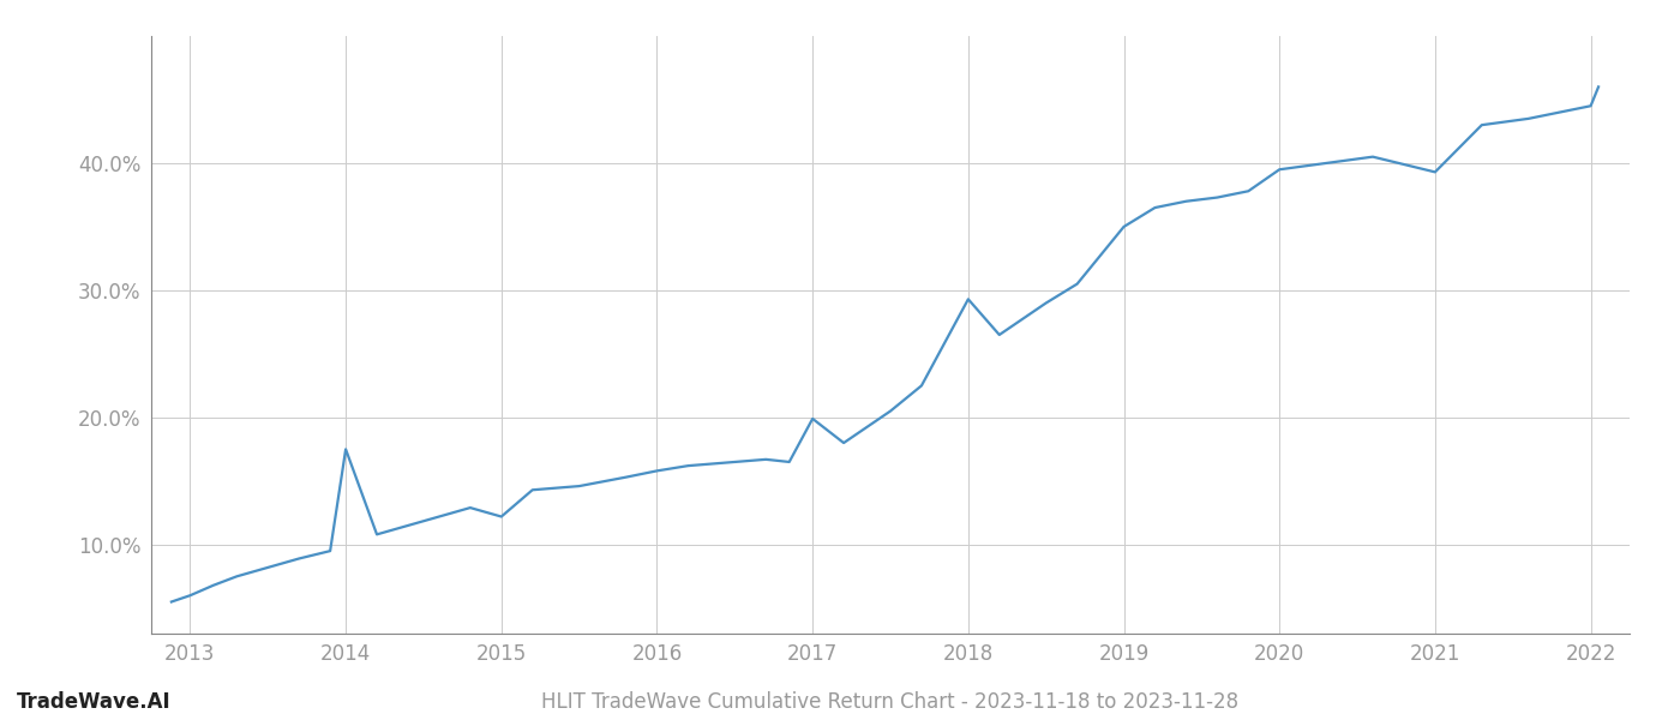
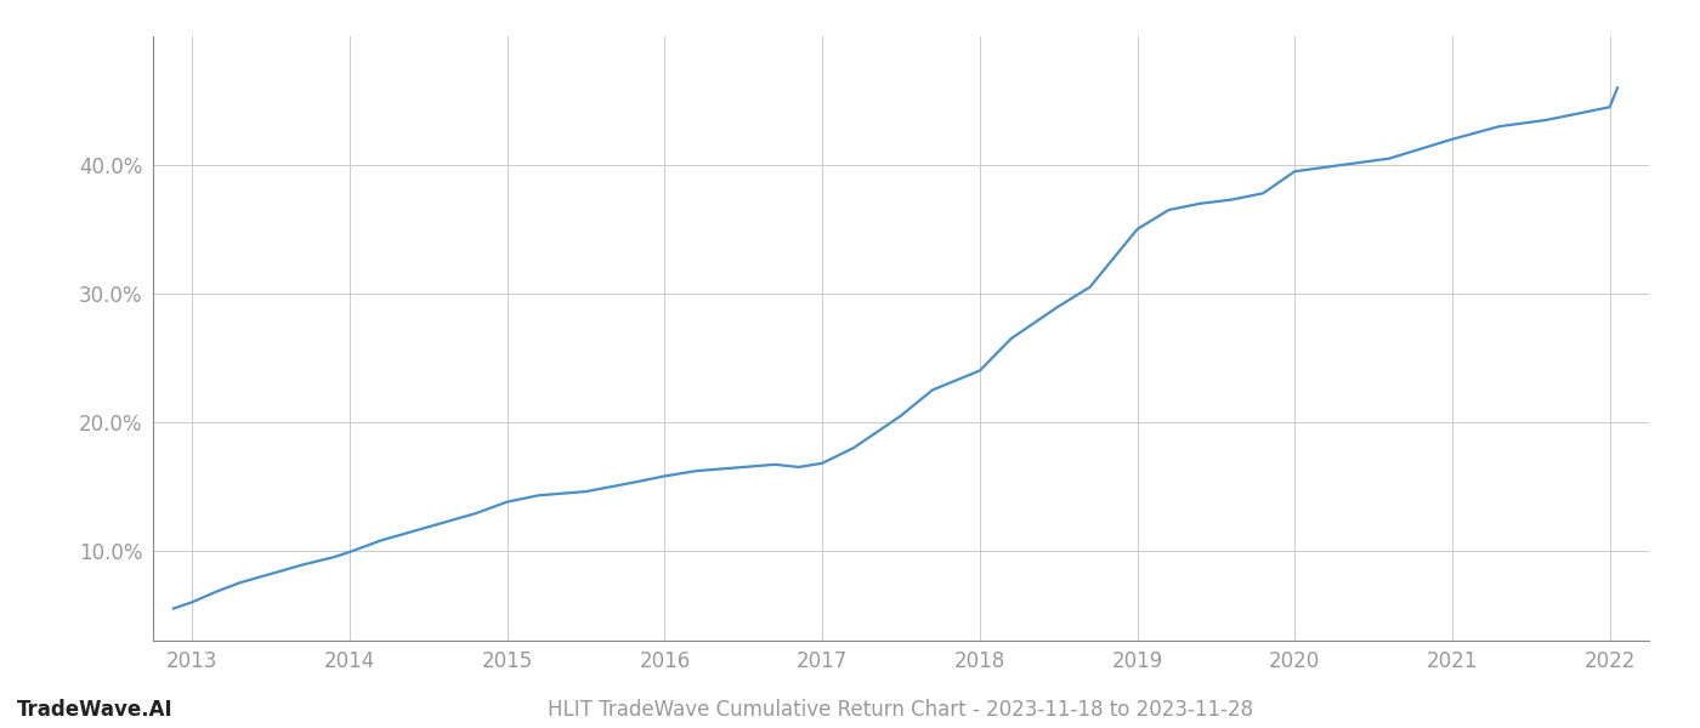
2014: 17.5% -> 9.9%
2015: 12.2% -> 13.8%
2017: 19.9% -> 16.8%
2018: 29.3% -> 24.0%
2021: 39.3% -> 42.0%
